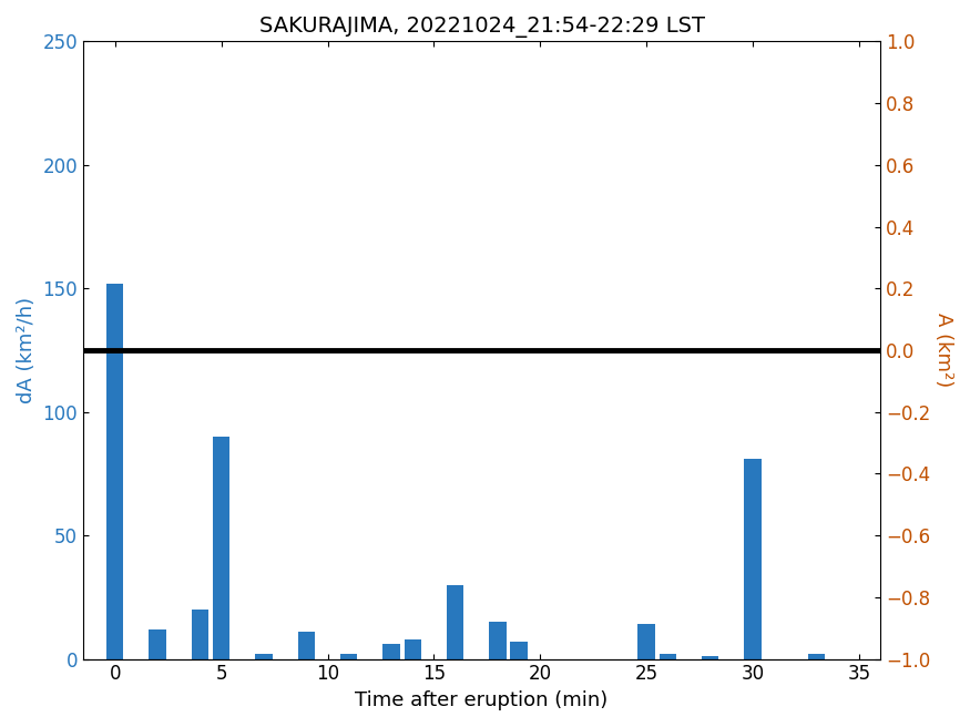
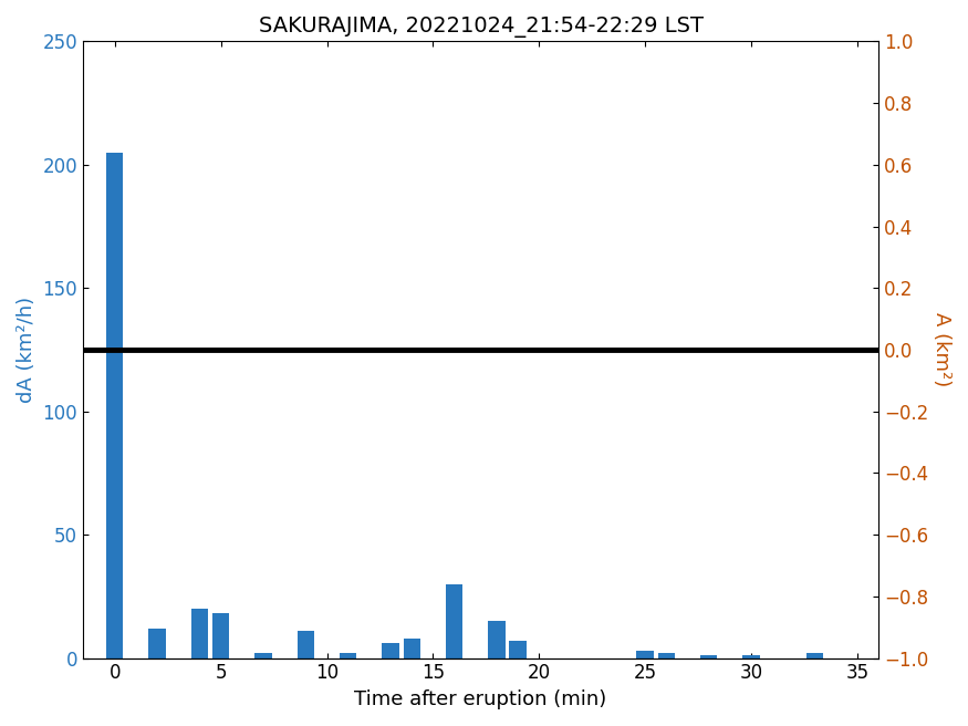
0: 152 -> 205
5: 90 -> 18
25: 14 -> 3
30: 81 -> 1
